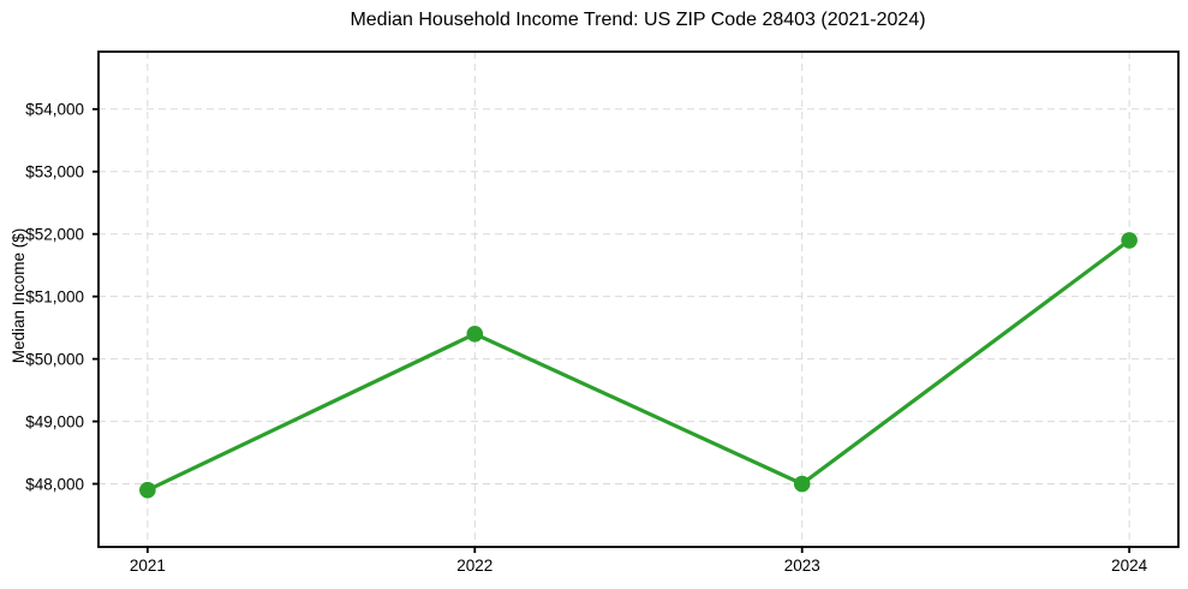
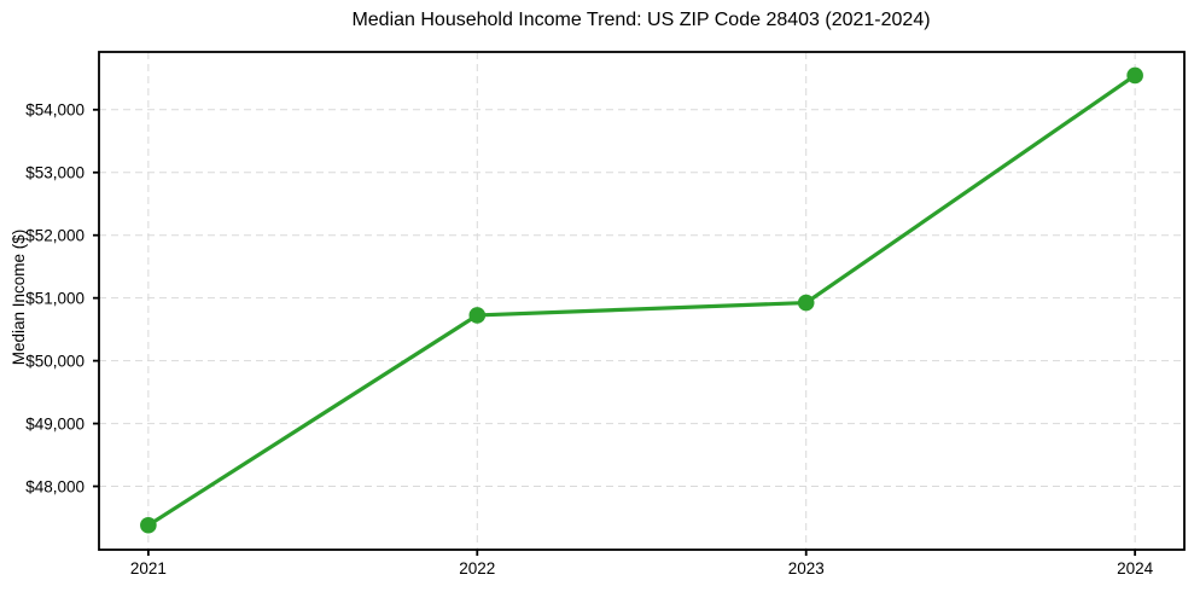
2021: $47900 -> $47400
2022: $50400 -> $50700
2023: $48000 -> $50900
2024: $51900 -> $54500
